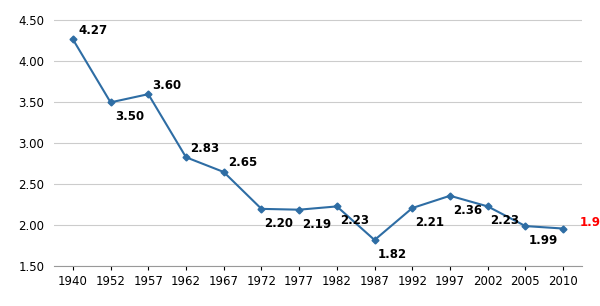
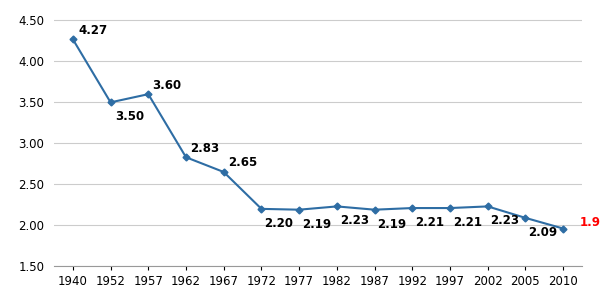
1987: 1.82 -> 2.19
1997: 2.36 -> 2.21
2005: 1.99 -> 2.09
